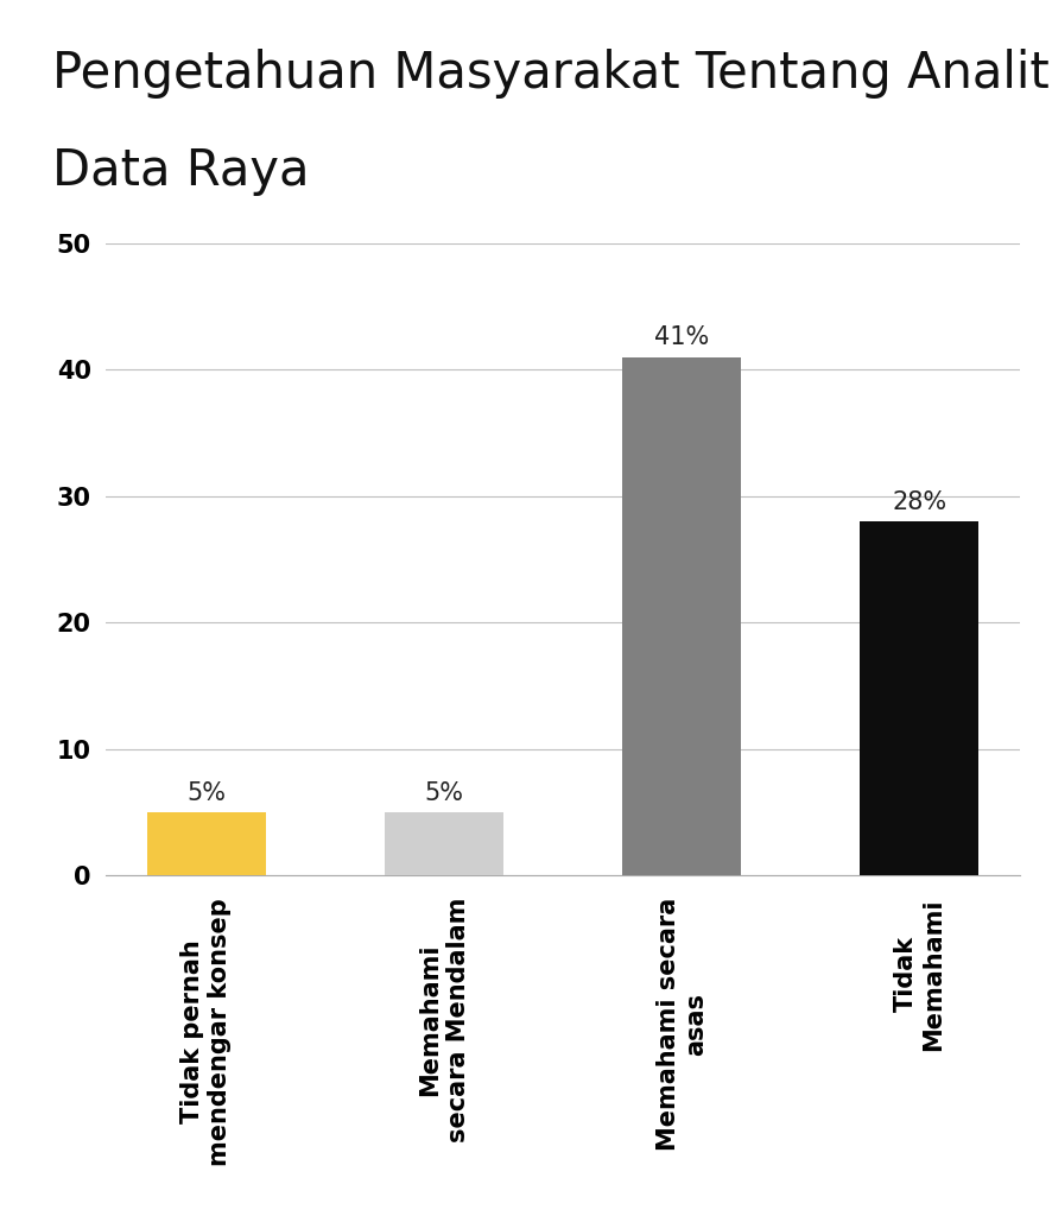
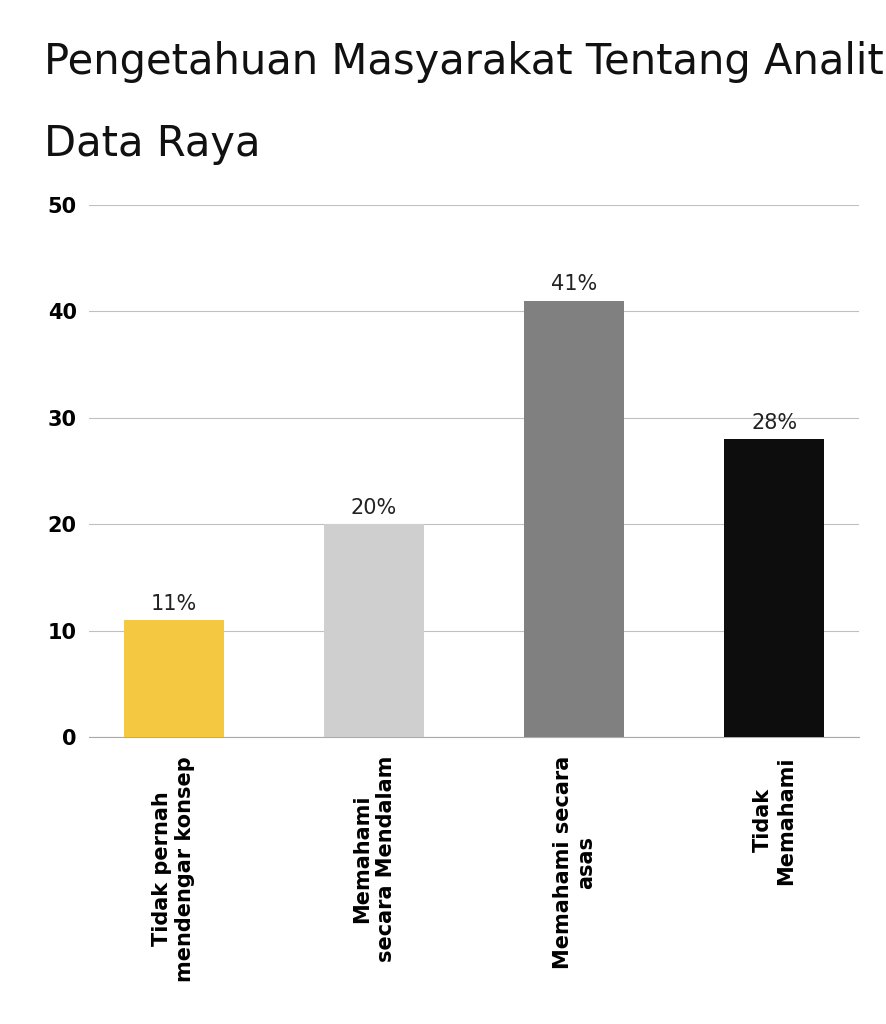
Tidak pernah mendengar konsep: 5% -> 11%
Memahami secara Mendalam: 5% -> 20%
